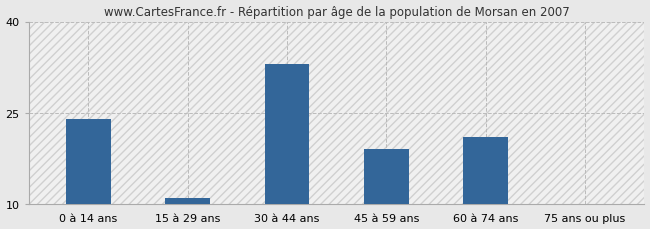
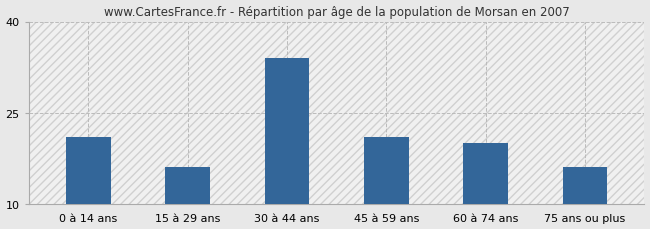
0 à 14 ans: 24 -> 21
15 à 29 ans: 11 -> 16
30 à 44 ans: 33 -> 34
45 à 59 ans: 19 -> 21
60 à 74 ans: 21 -> 20
75 ans ou plus: 10 -> 16
